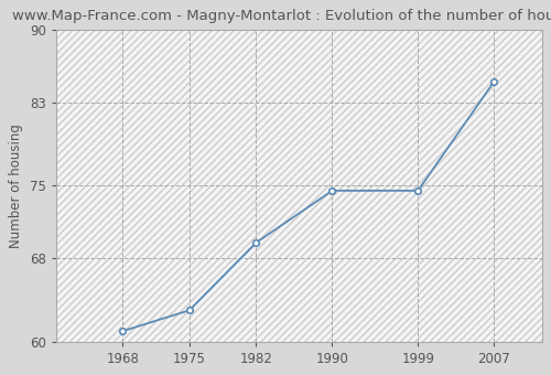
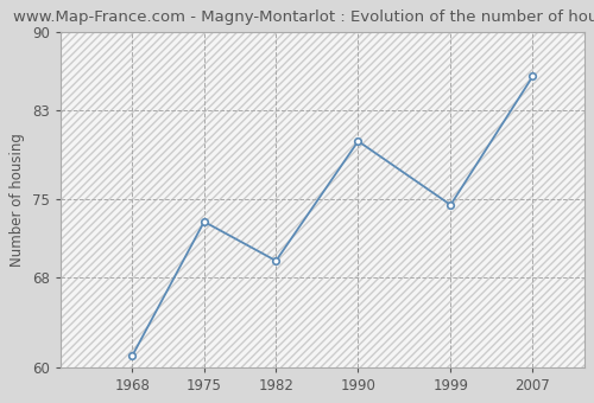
1975: 63.0 -> 73.0
1990: 74.5 -> 80.2
2007: 85.0 -> 86.0
